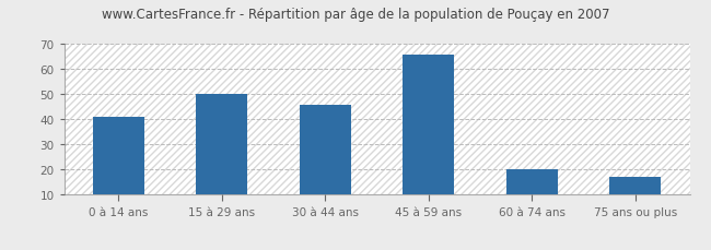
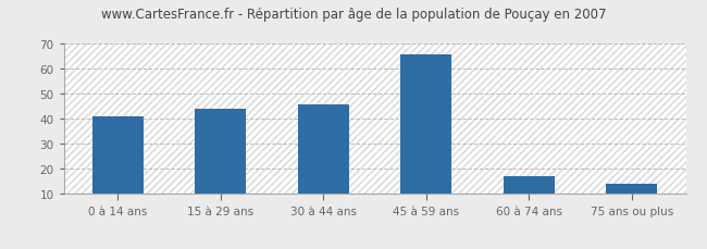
15 à 29 ans: 50 -> 44
60 à 74 ans: 20 -> 17
75 ans ou plus: 17 -> 14
